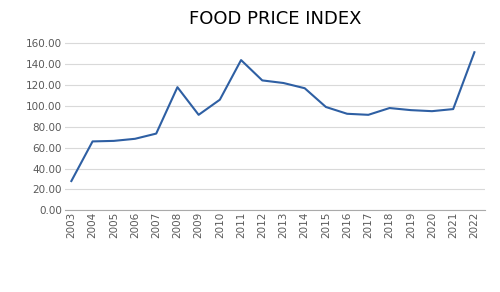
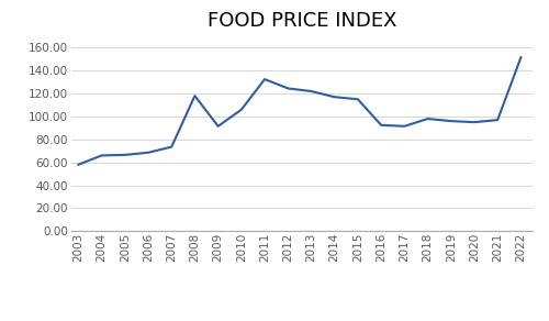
2003: 28 -> 58
2011: 144 -> 132
2015: 99 -> 115
